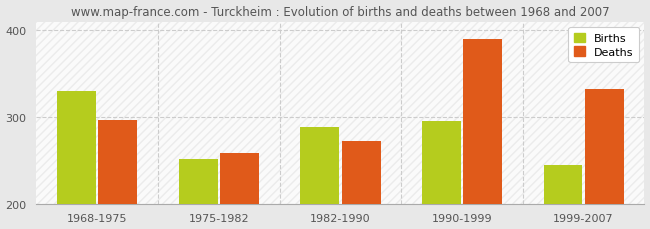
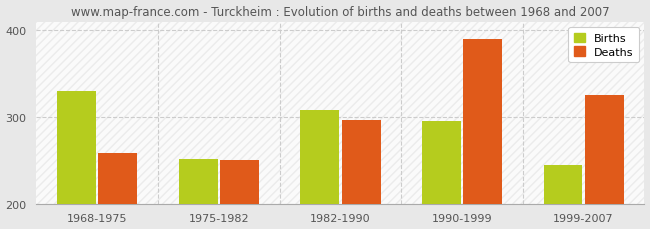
Deaths/1968-1975: 296 -> 258
Deaths/1975-1982: 258 -> 250
Births/1982-1990: 288 -> 308
Deaths/1982-1990: 272 -> 297
Deaths/1999-2007: 332 -> 325
